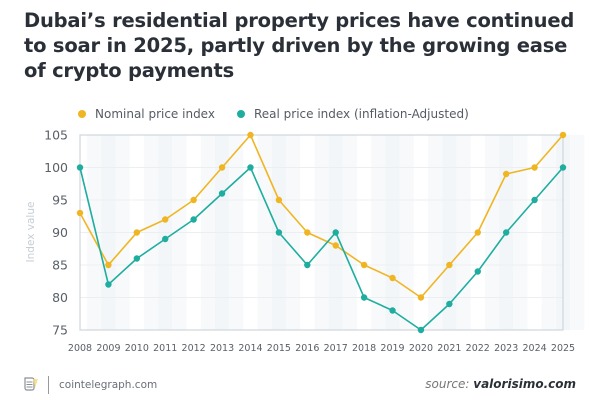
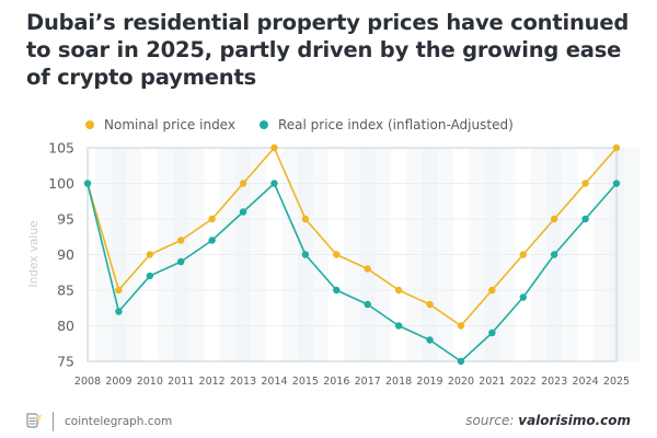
Nominal price index/2008: 93 -> 100
Real price index (inflation-Adjusted)/2010: 86 -> 87
Real price index (inflation-Adjusted)/2017: 90 -> 83
Nominal price index/2023: 99 -> 95
